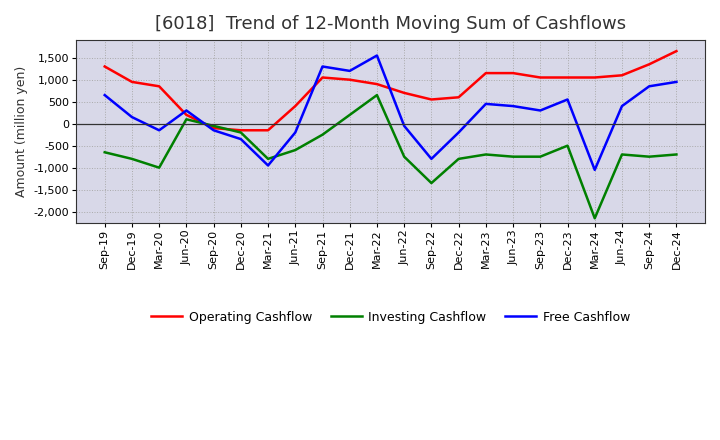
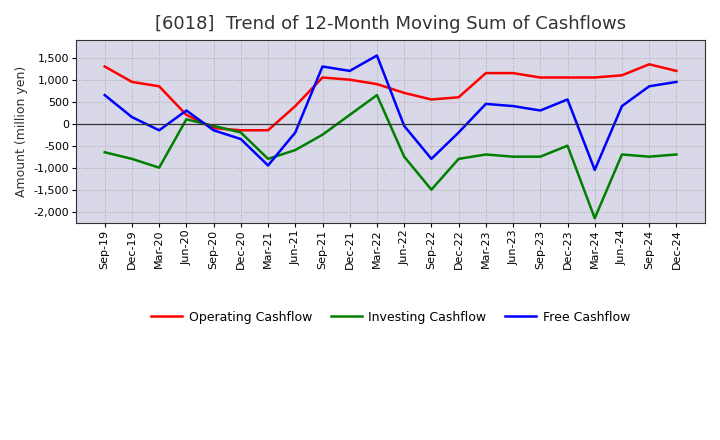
Investing Cashflow/Sep-22: -1,350 -> -1,500
Operating Cashflow/Dec-24: 1,650 -> 1,200
